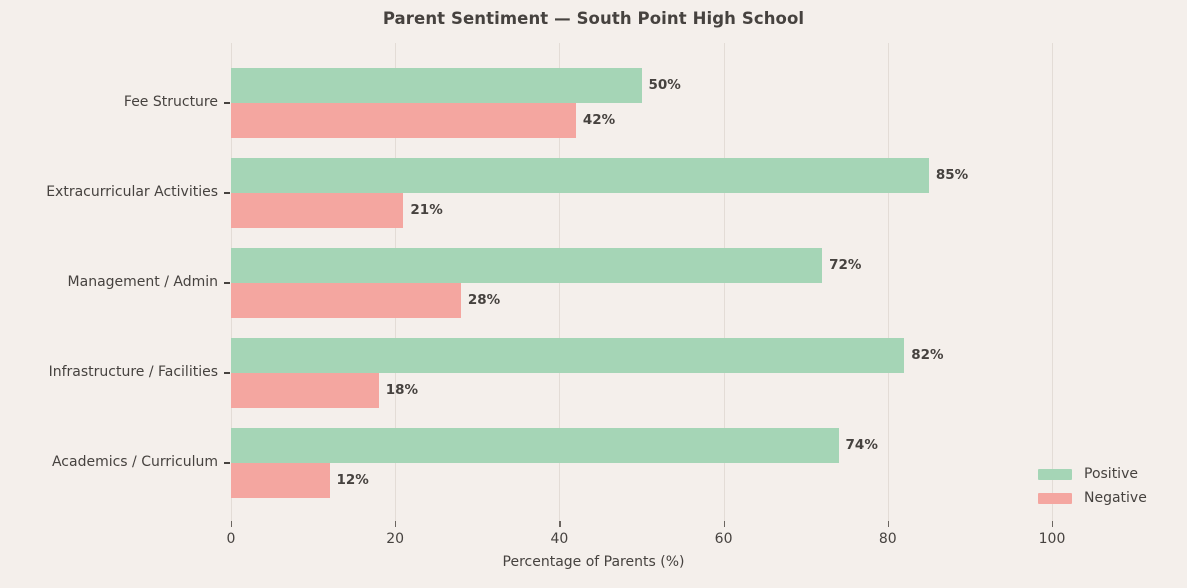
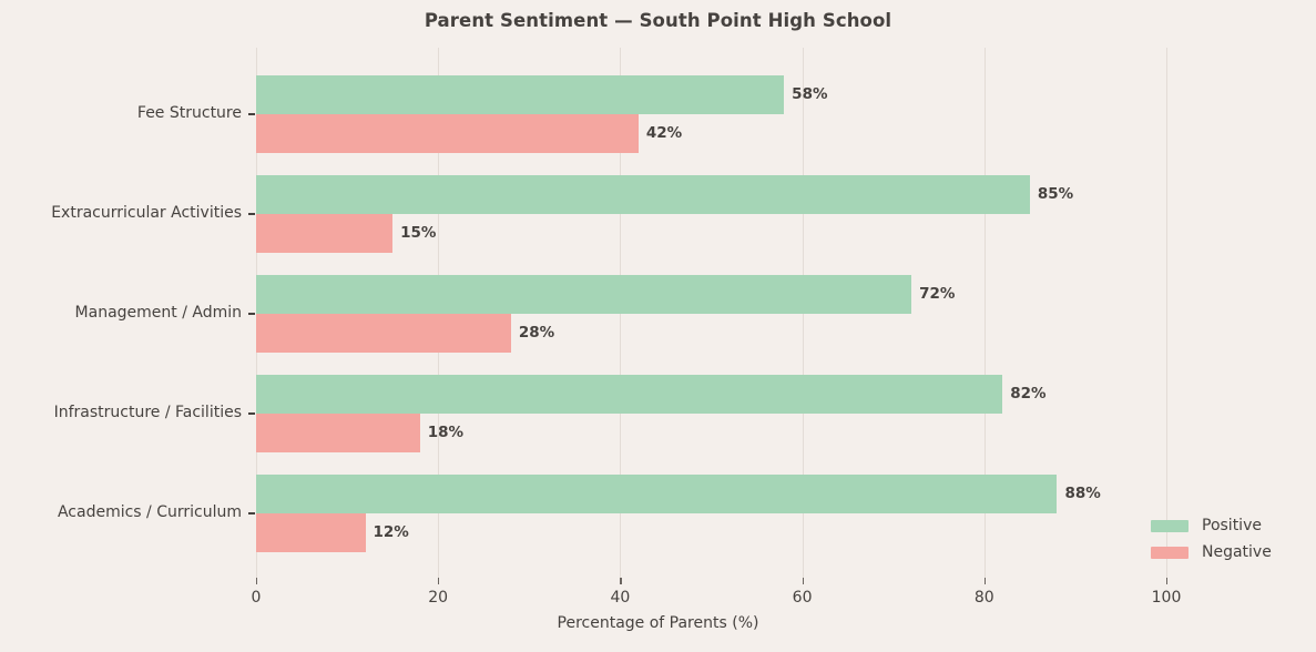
Positive/Fee Structure: 50% -> 58%
Negative/Extracurricular Activities: 21% -> 15%
Positive/Academics / Curriculum: 74% -> 88%
